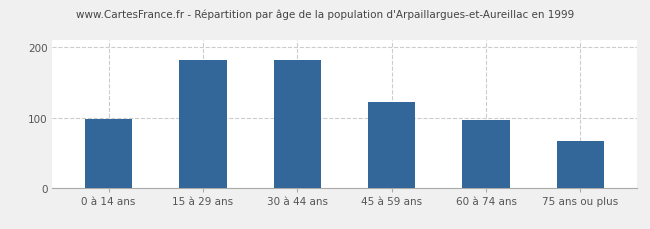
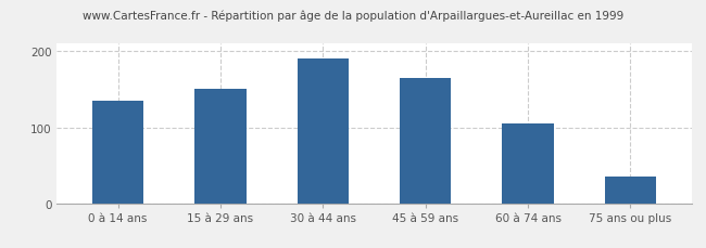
0 à 14 ans: 98 -> 135
15 à 29 ans: 182 -> 150
30 à 44 ans: 182 -> 190
45 à 59 ans: 122 -> 165
60 à 74 ans: 96 -> 105
75 ans ou plus: 66 -> 35
